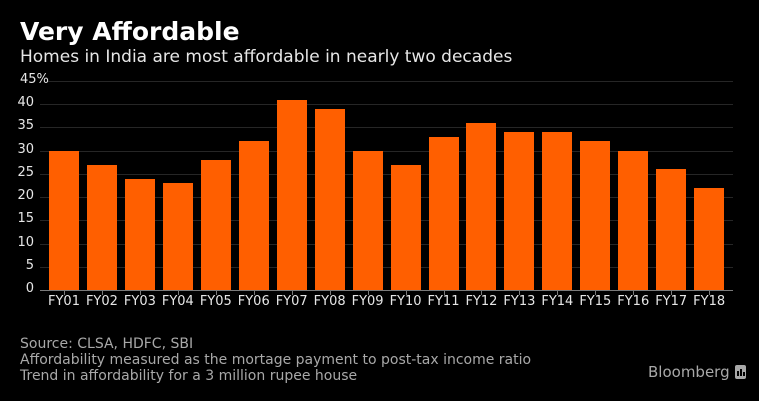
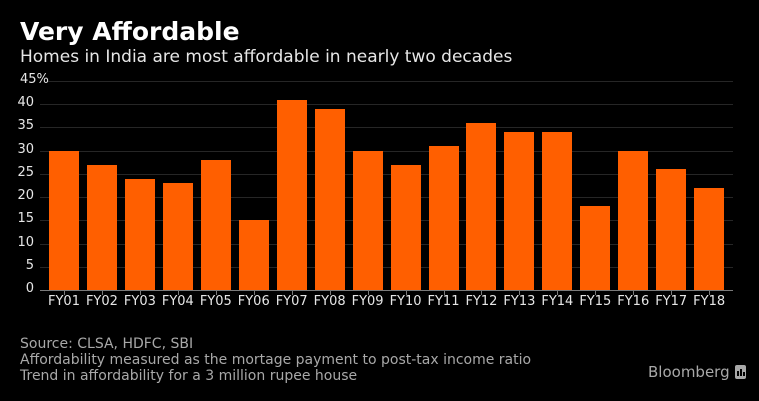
FY06: 32 -> 15
FY11: 33 -> 31
FY15: 32 -> 18
